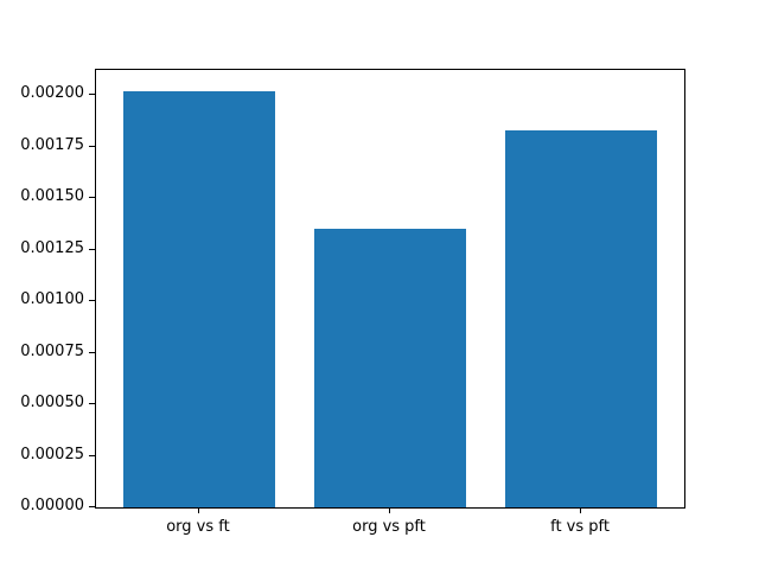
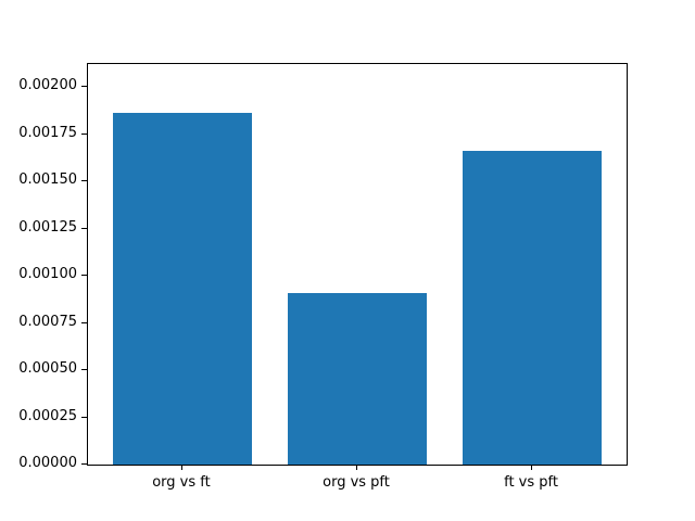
org vs ft: 0.00202 -> 0.00186
org vs pft: 0.00135 -> 0.00091
ft vs pft: 0.00183 -> 0.00166
